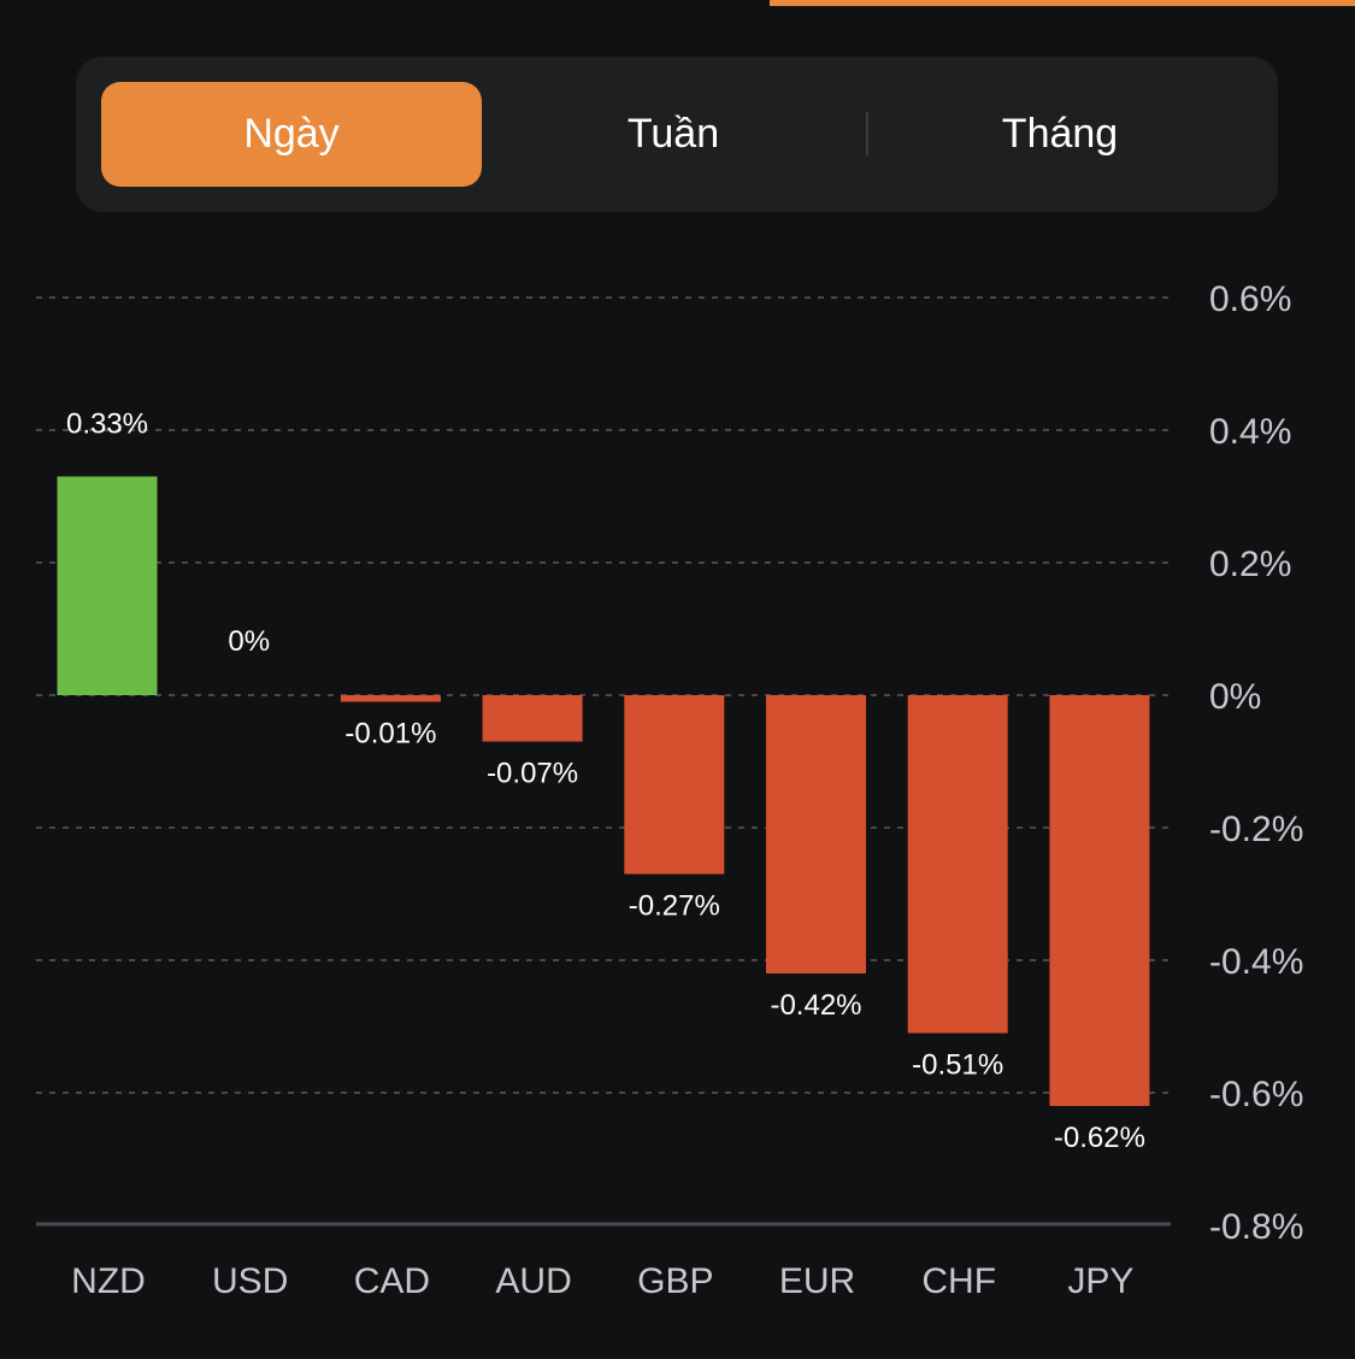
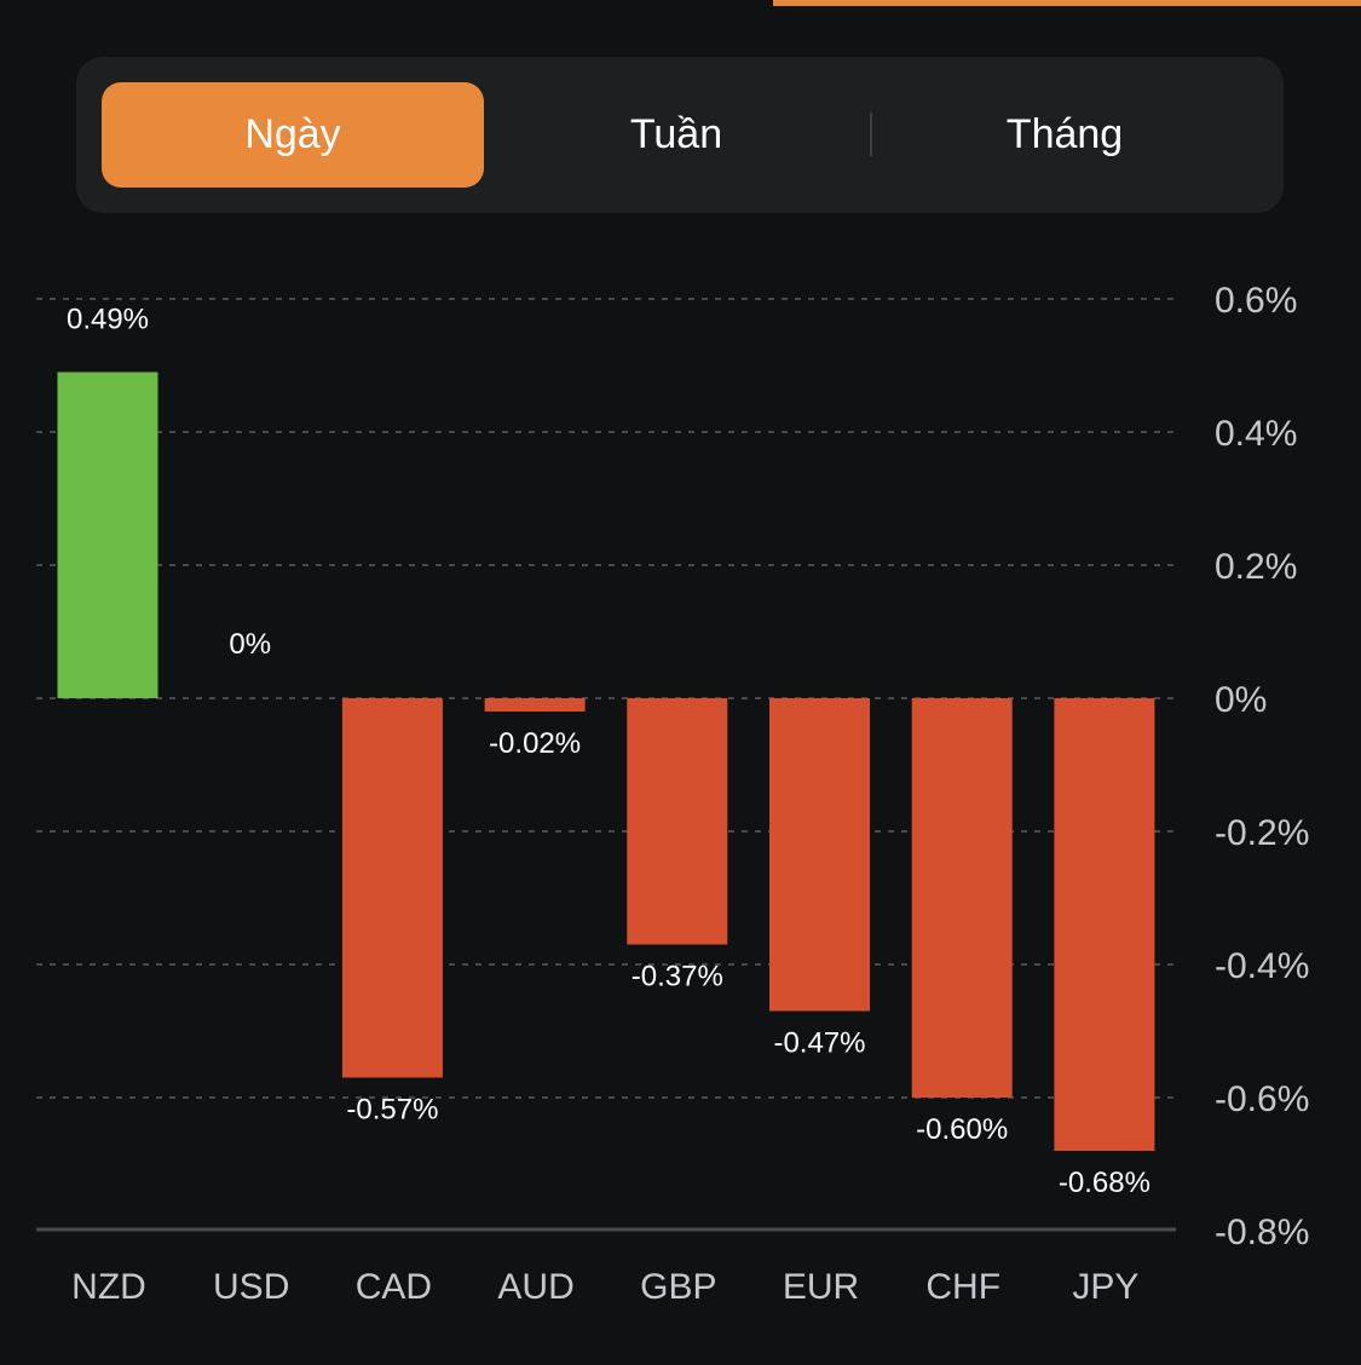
NZD: 0.33% -> 0.49%
CAD: -0.01% -> -0.57%
AUD: -0.07% -> -0.02%
GBP: -0.27% -> -0.37%
EUR: -0.42% -> -0.47%
CHF: -0.51% -> -0.60%
JPY: -0.62% -> -0.68%
